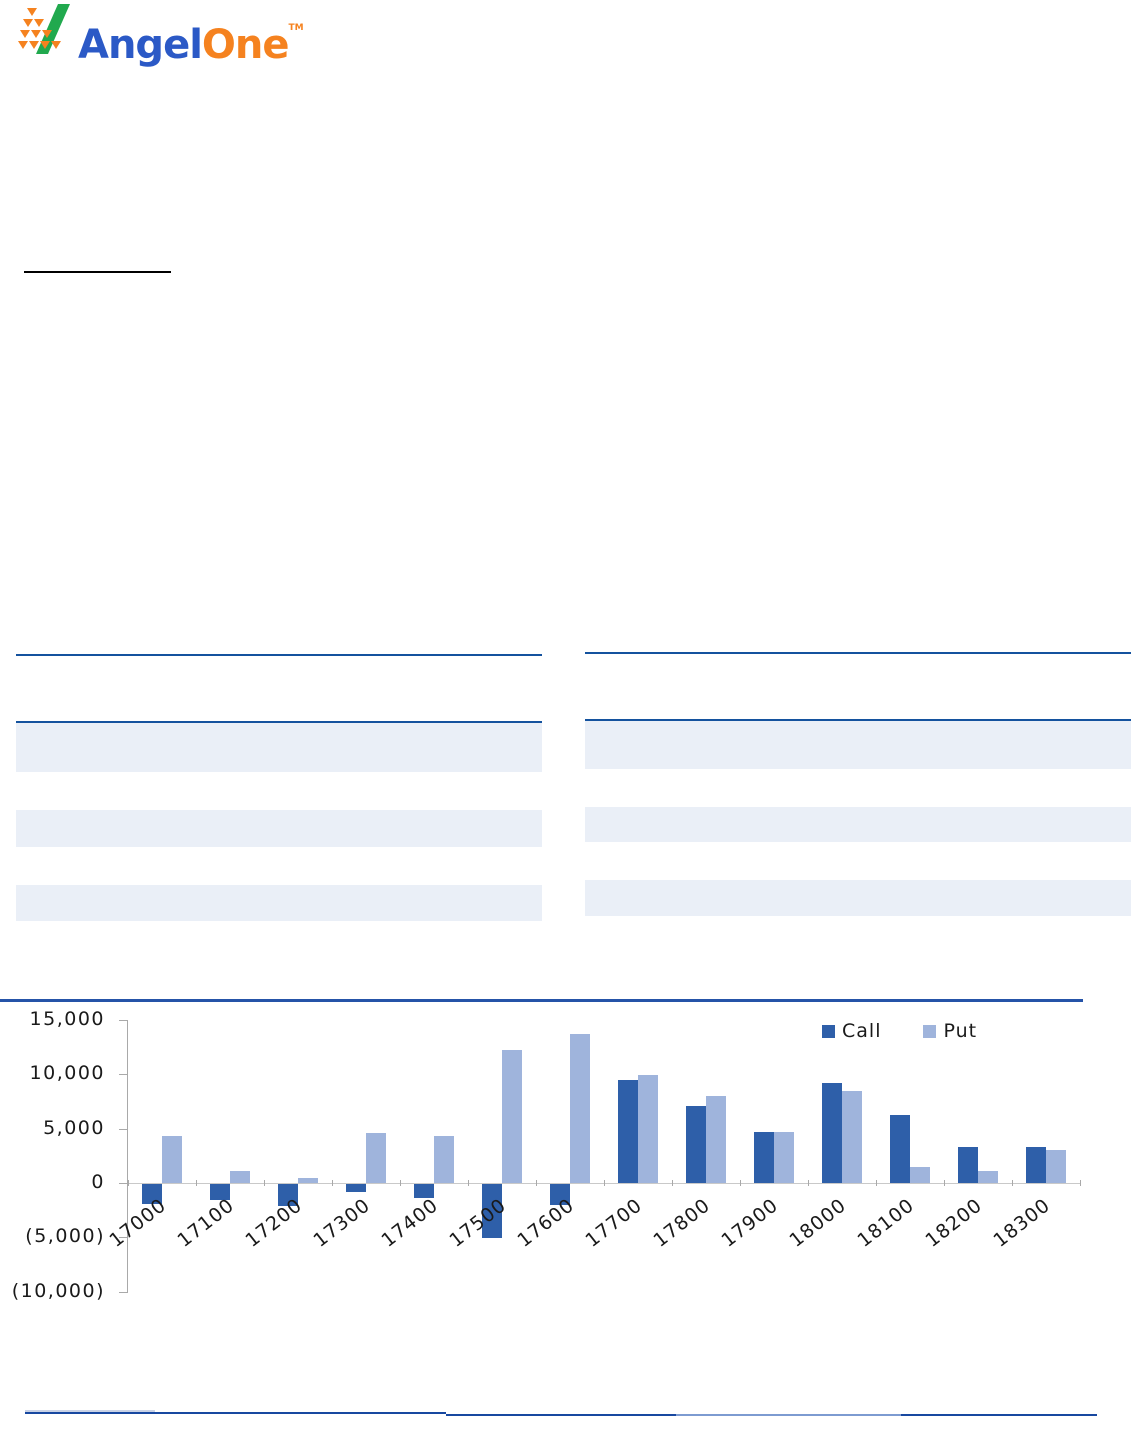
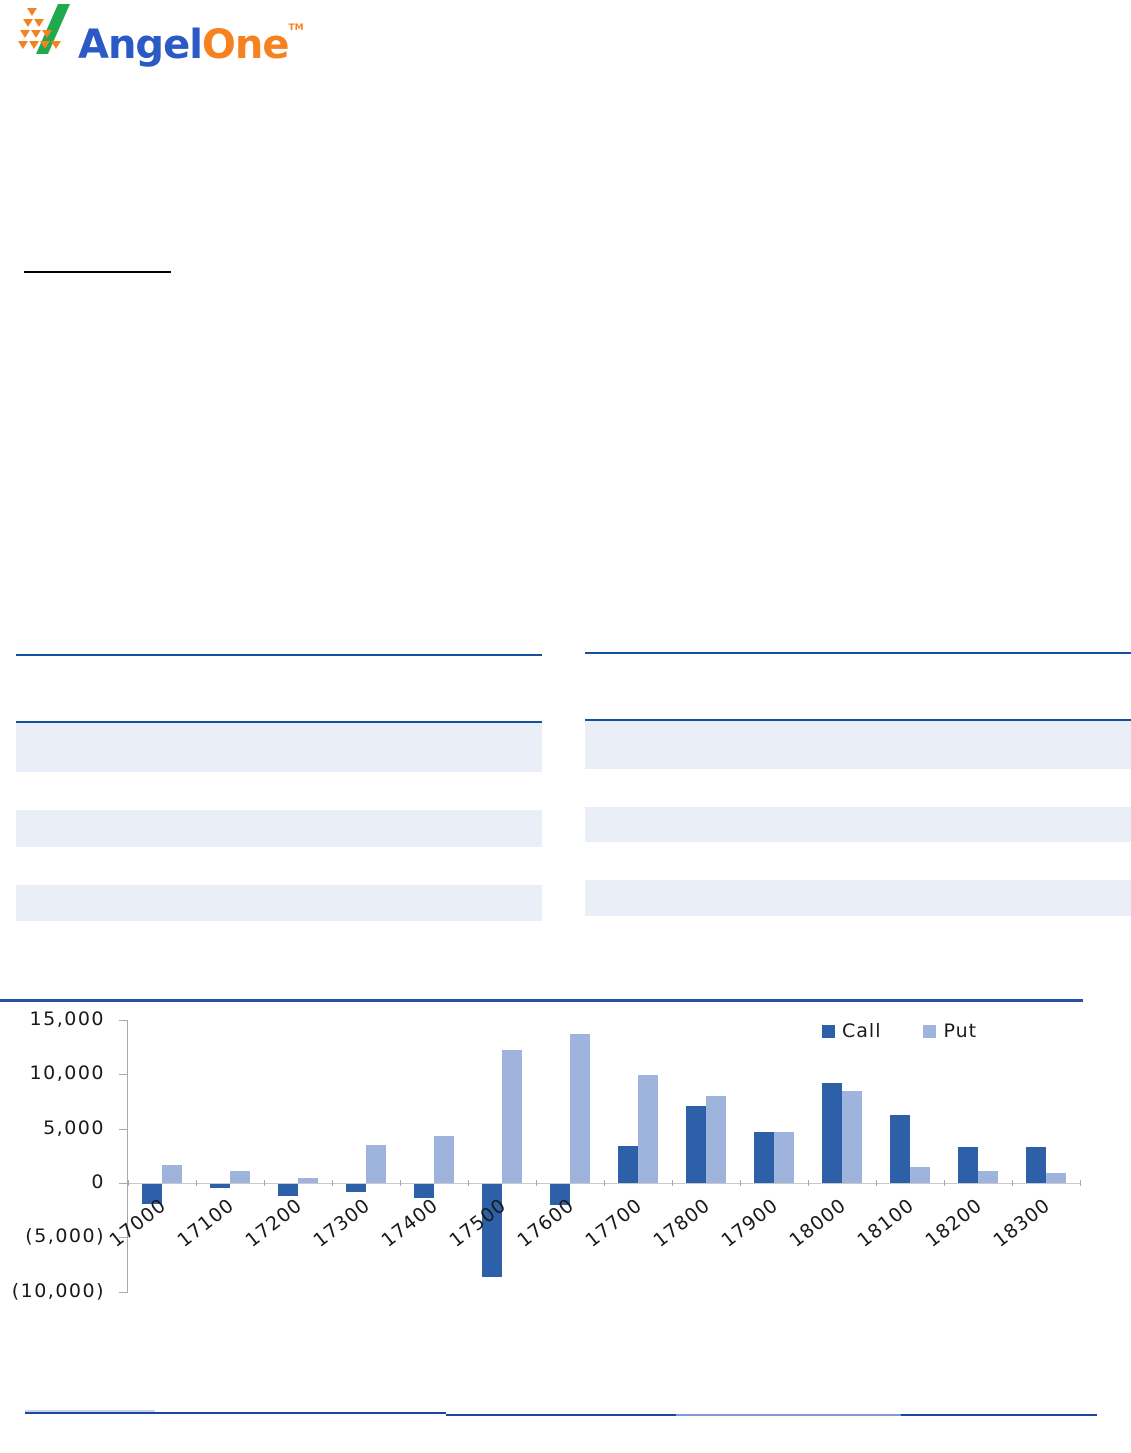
Put/17000: 4300 -> 1700
Call/17100: -1500 -> -400
Call/17200: -2000 -> -1100
Put/17300: 4600 -> 3500
Call/17500: -5000 -> -8600
Call/17700: 9500 -> 3400
Put/18300: 3000 -> 900
